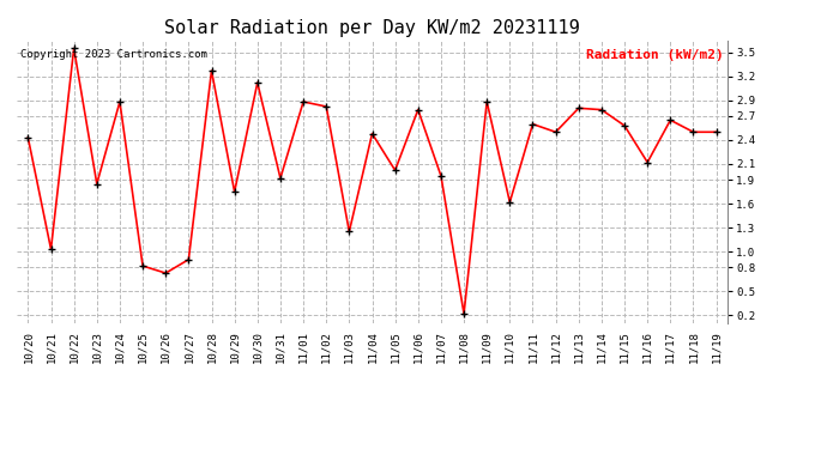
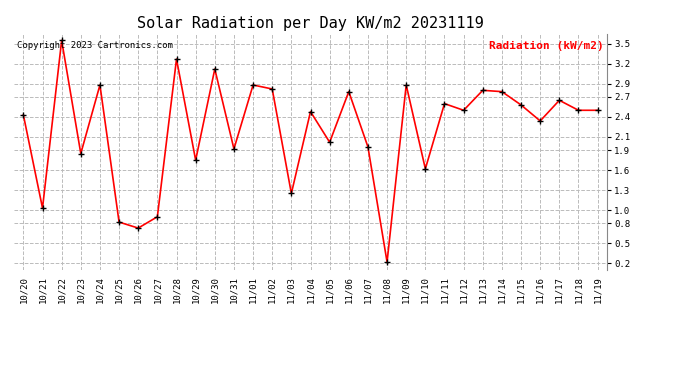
11/16: 2.12 -> 2.34
